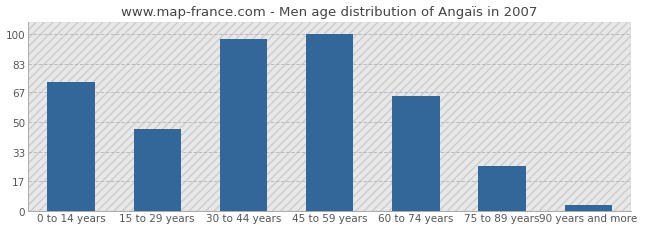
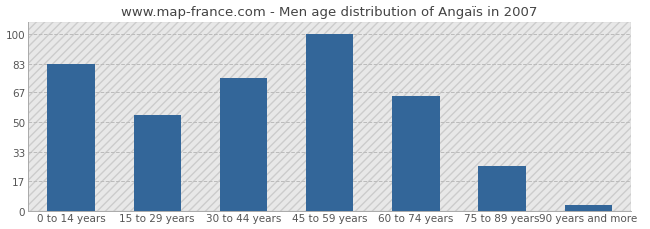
0 to 14 years: 73 -> 83
15 to 29 years: 46 -> 54
30 to 44 years: 97 -> 75
